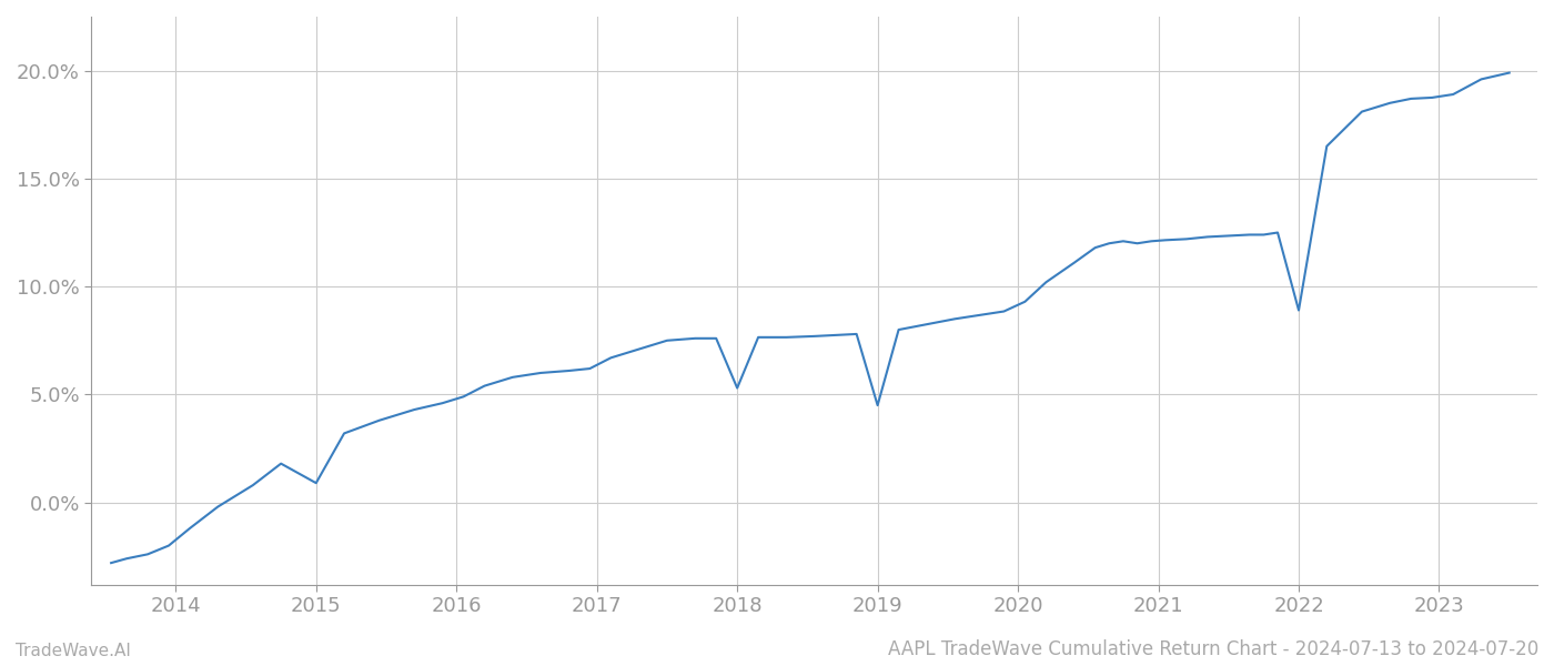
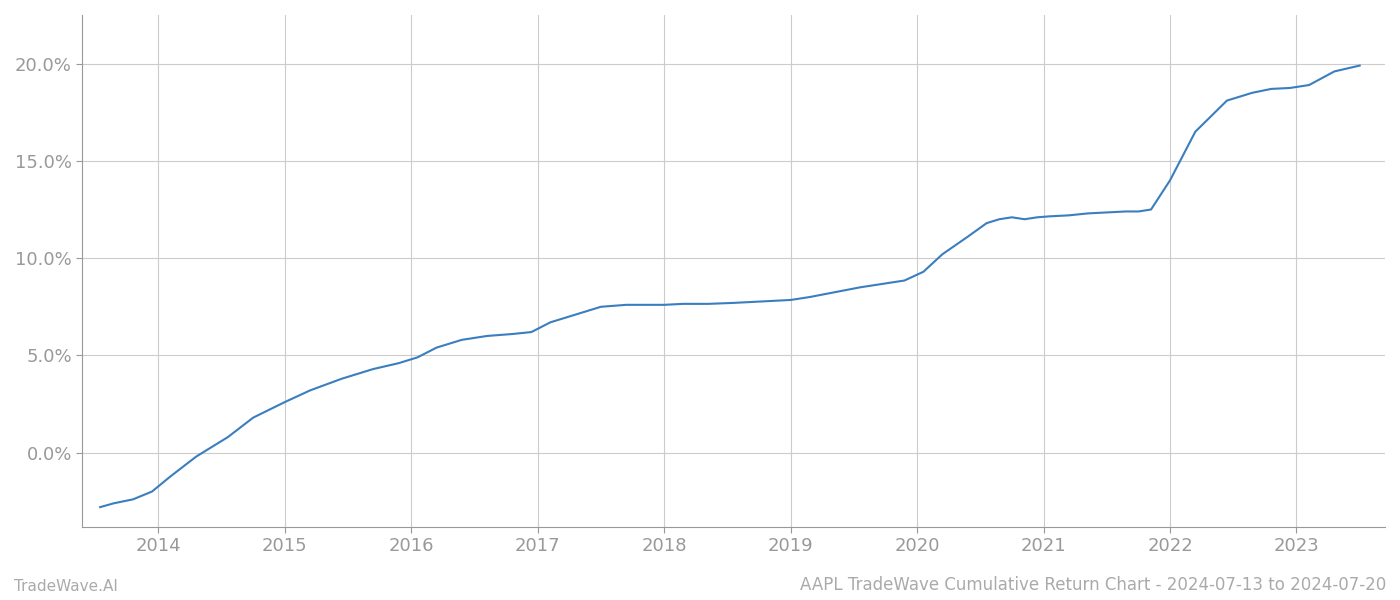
2015: 0.9% -> 2.6%
2018: 5.3% -> 7.6%
2019: 4.5% -> 7.8%
2022: 8.9% -> 14.0%
